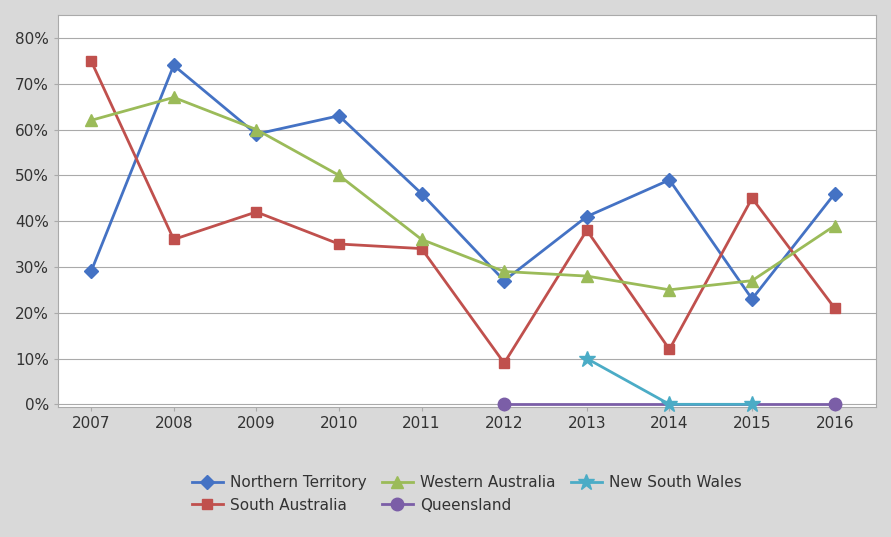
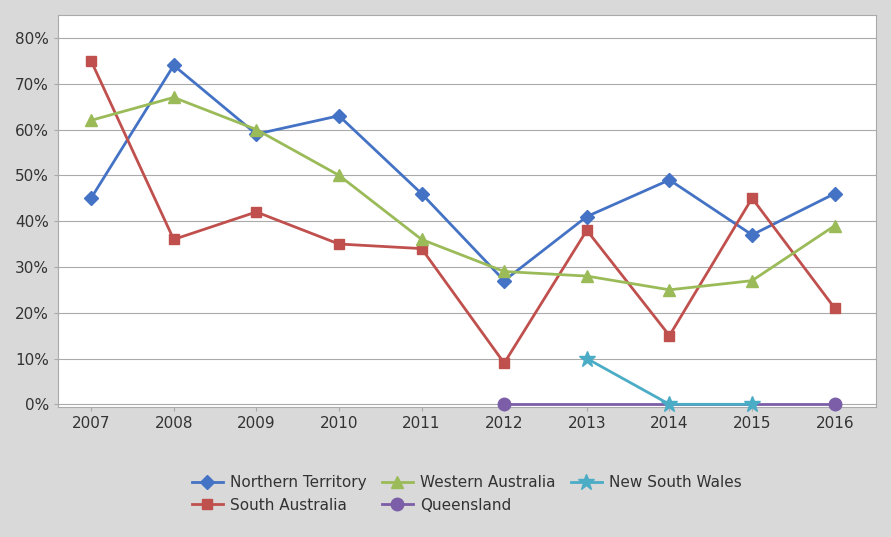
Northern Territory/2007: 29% -> 45%
South Australia/2014: 12% -> 15%
Northern Territory/2015: 23% -> 37%
